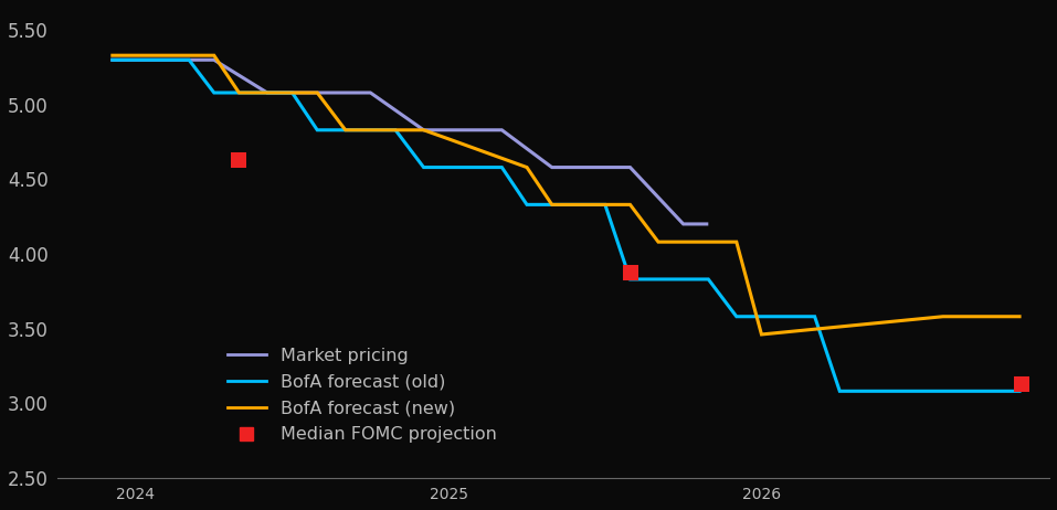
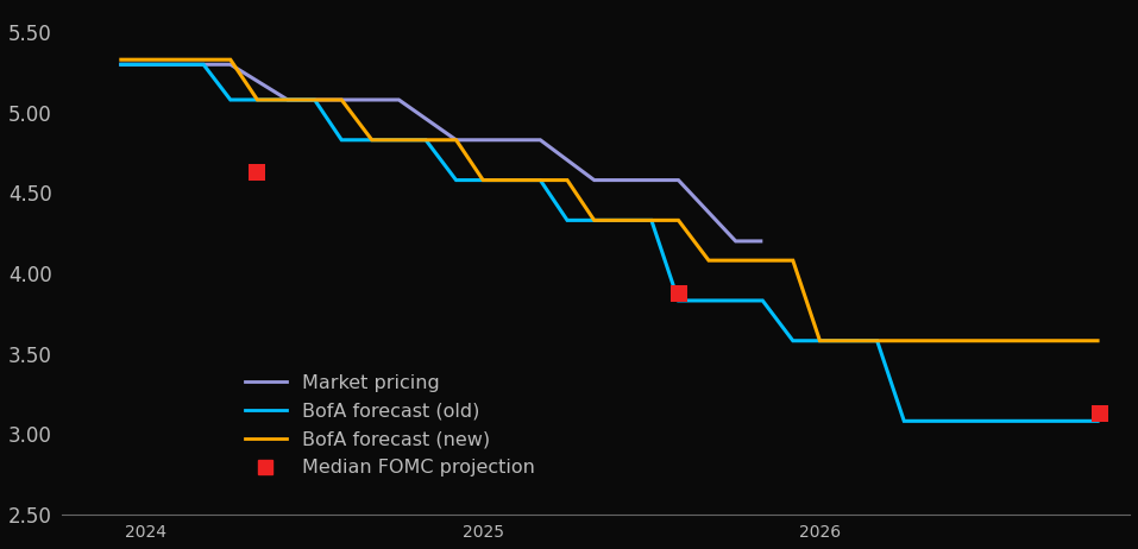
BofA forecast (new)/2025: 4.77 -> 4.58
BofA forecast (new)/2026: 3.46 -> 3.58
